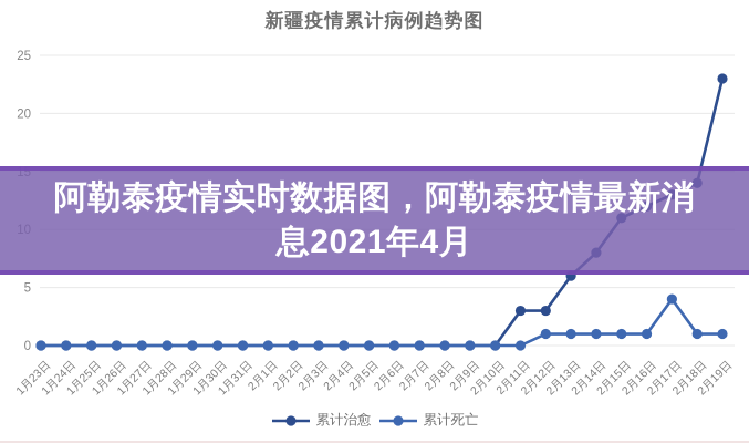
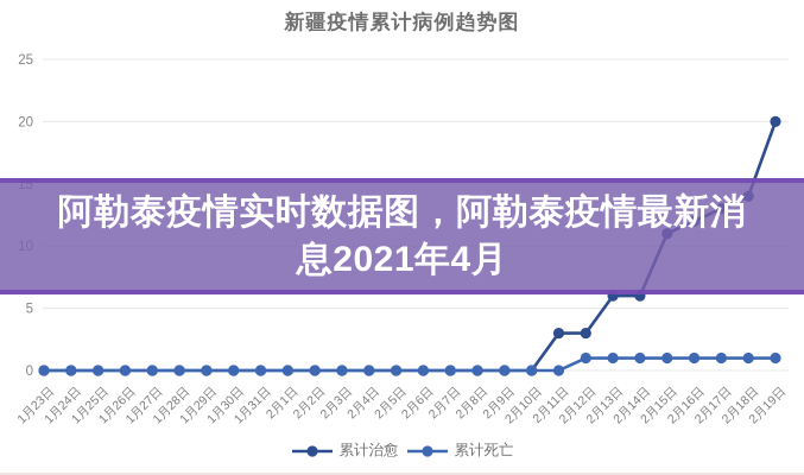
累计治愈/2月14日: 8 -> 6
累计死亡/2月17日: 4 -> 1
累计治愈/2月19日: 23 -> 20
